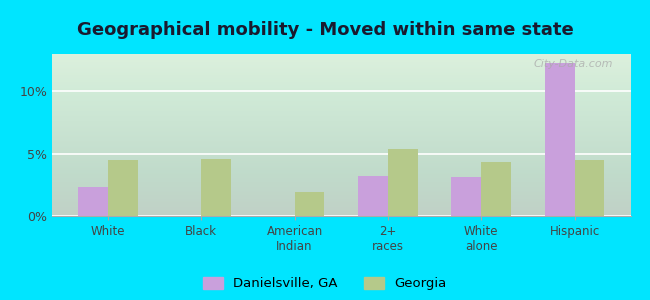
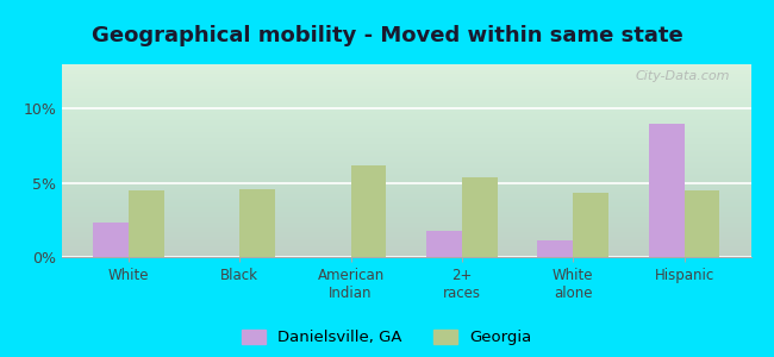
Georgia/American Indian: 1.9% -> 6.2%
Danielsville, GA/2+ races: 3.2% -> 1.8%
Danielsville, GA/White alone: 3.1% -> 1.1%
Danielsville, GA/Hispanic: 12.3% -> 9.0%
